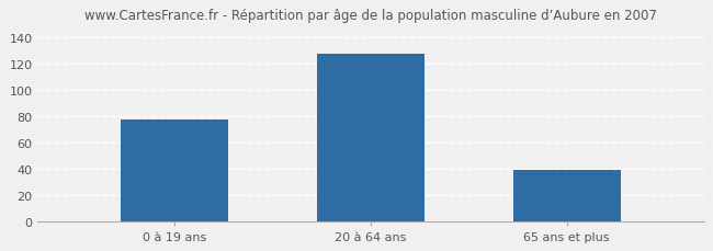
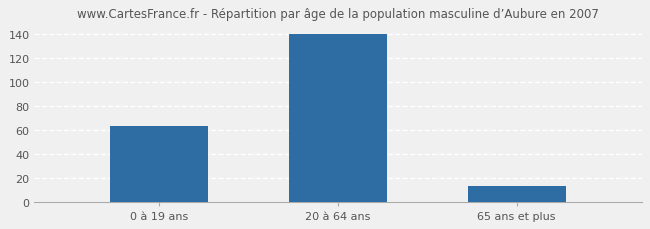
0 à 19 ans: 77 -> 63
20 à 64 ans: 127 -> 140
65 ans et plus: 39 -> 13
